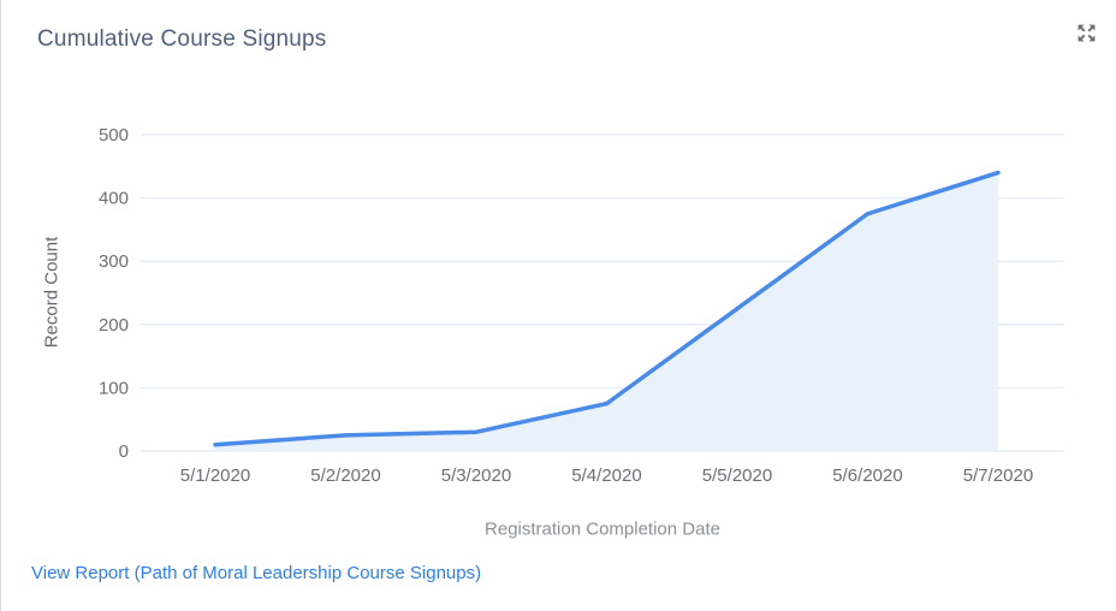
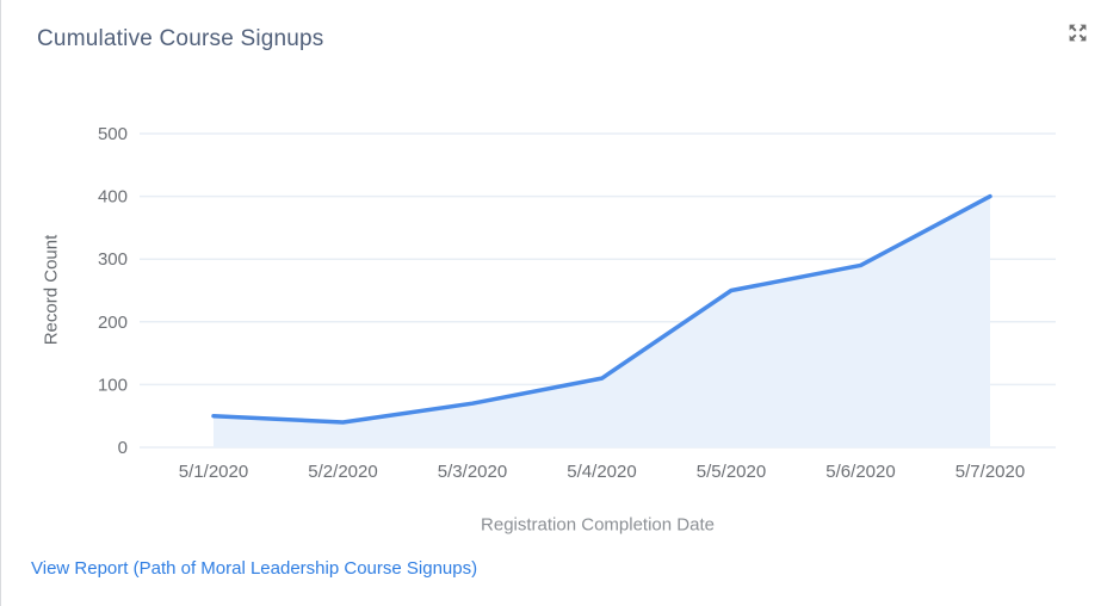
5/1/2020: 10 -> 50
5/2/2020: 20 -> 40
5/3/2020: 30 -> 70
5/4/2020: 80 -> 110
5/5/2020: 220 -> 250
5/6/2020: 380 -> 290
5/7/2020: 440 -> 400
